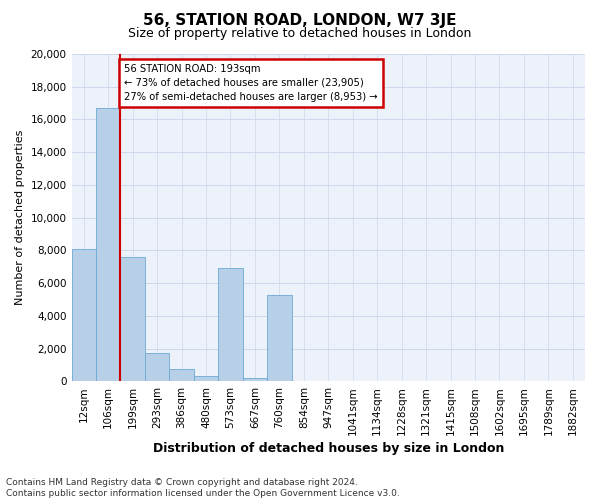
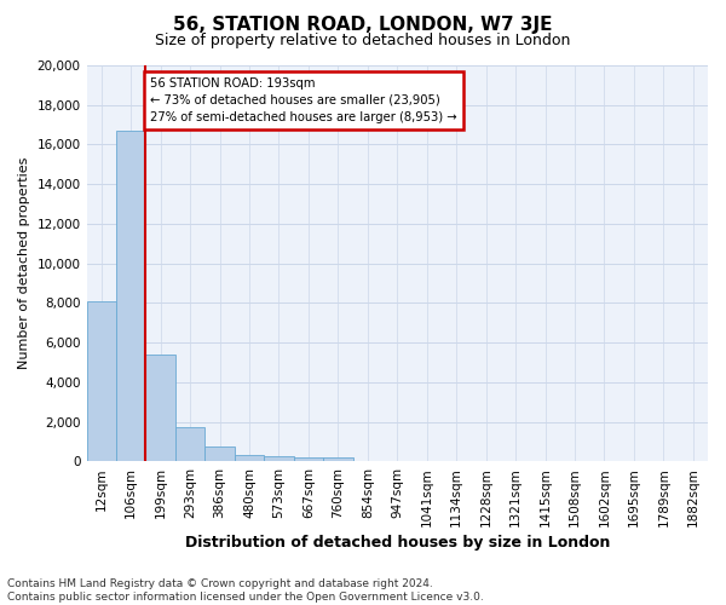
199sqm: 7,600 -> 5,400
573sqm: 6,900 -> 300
760sqm: 5,300 -> 200
